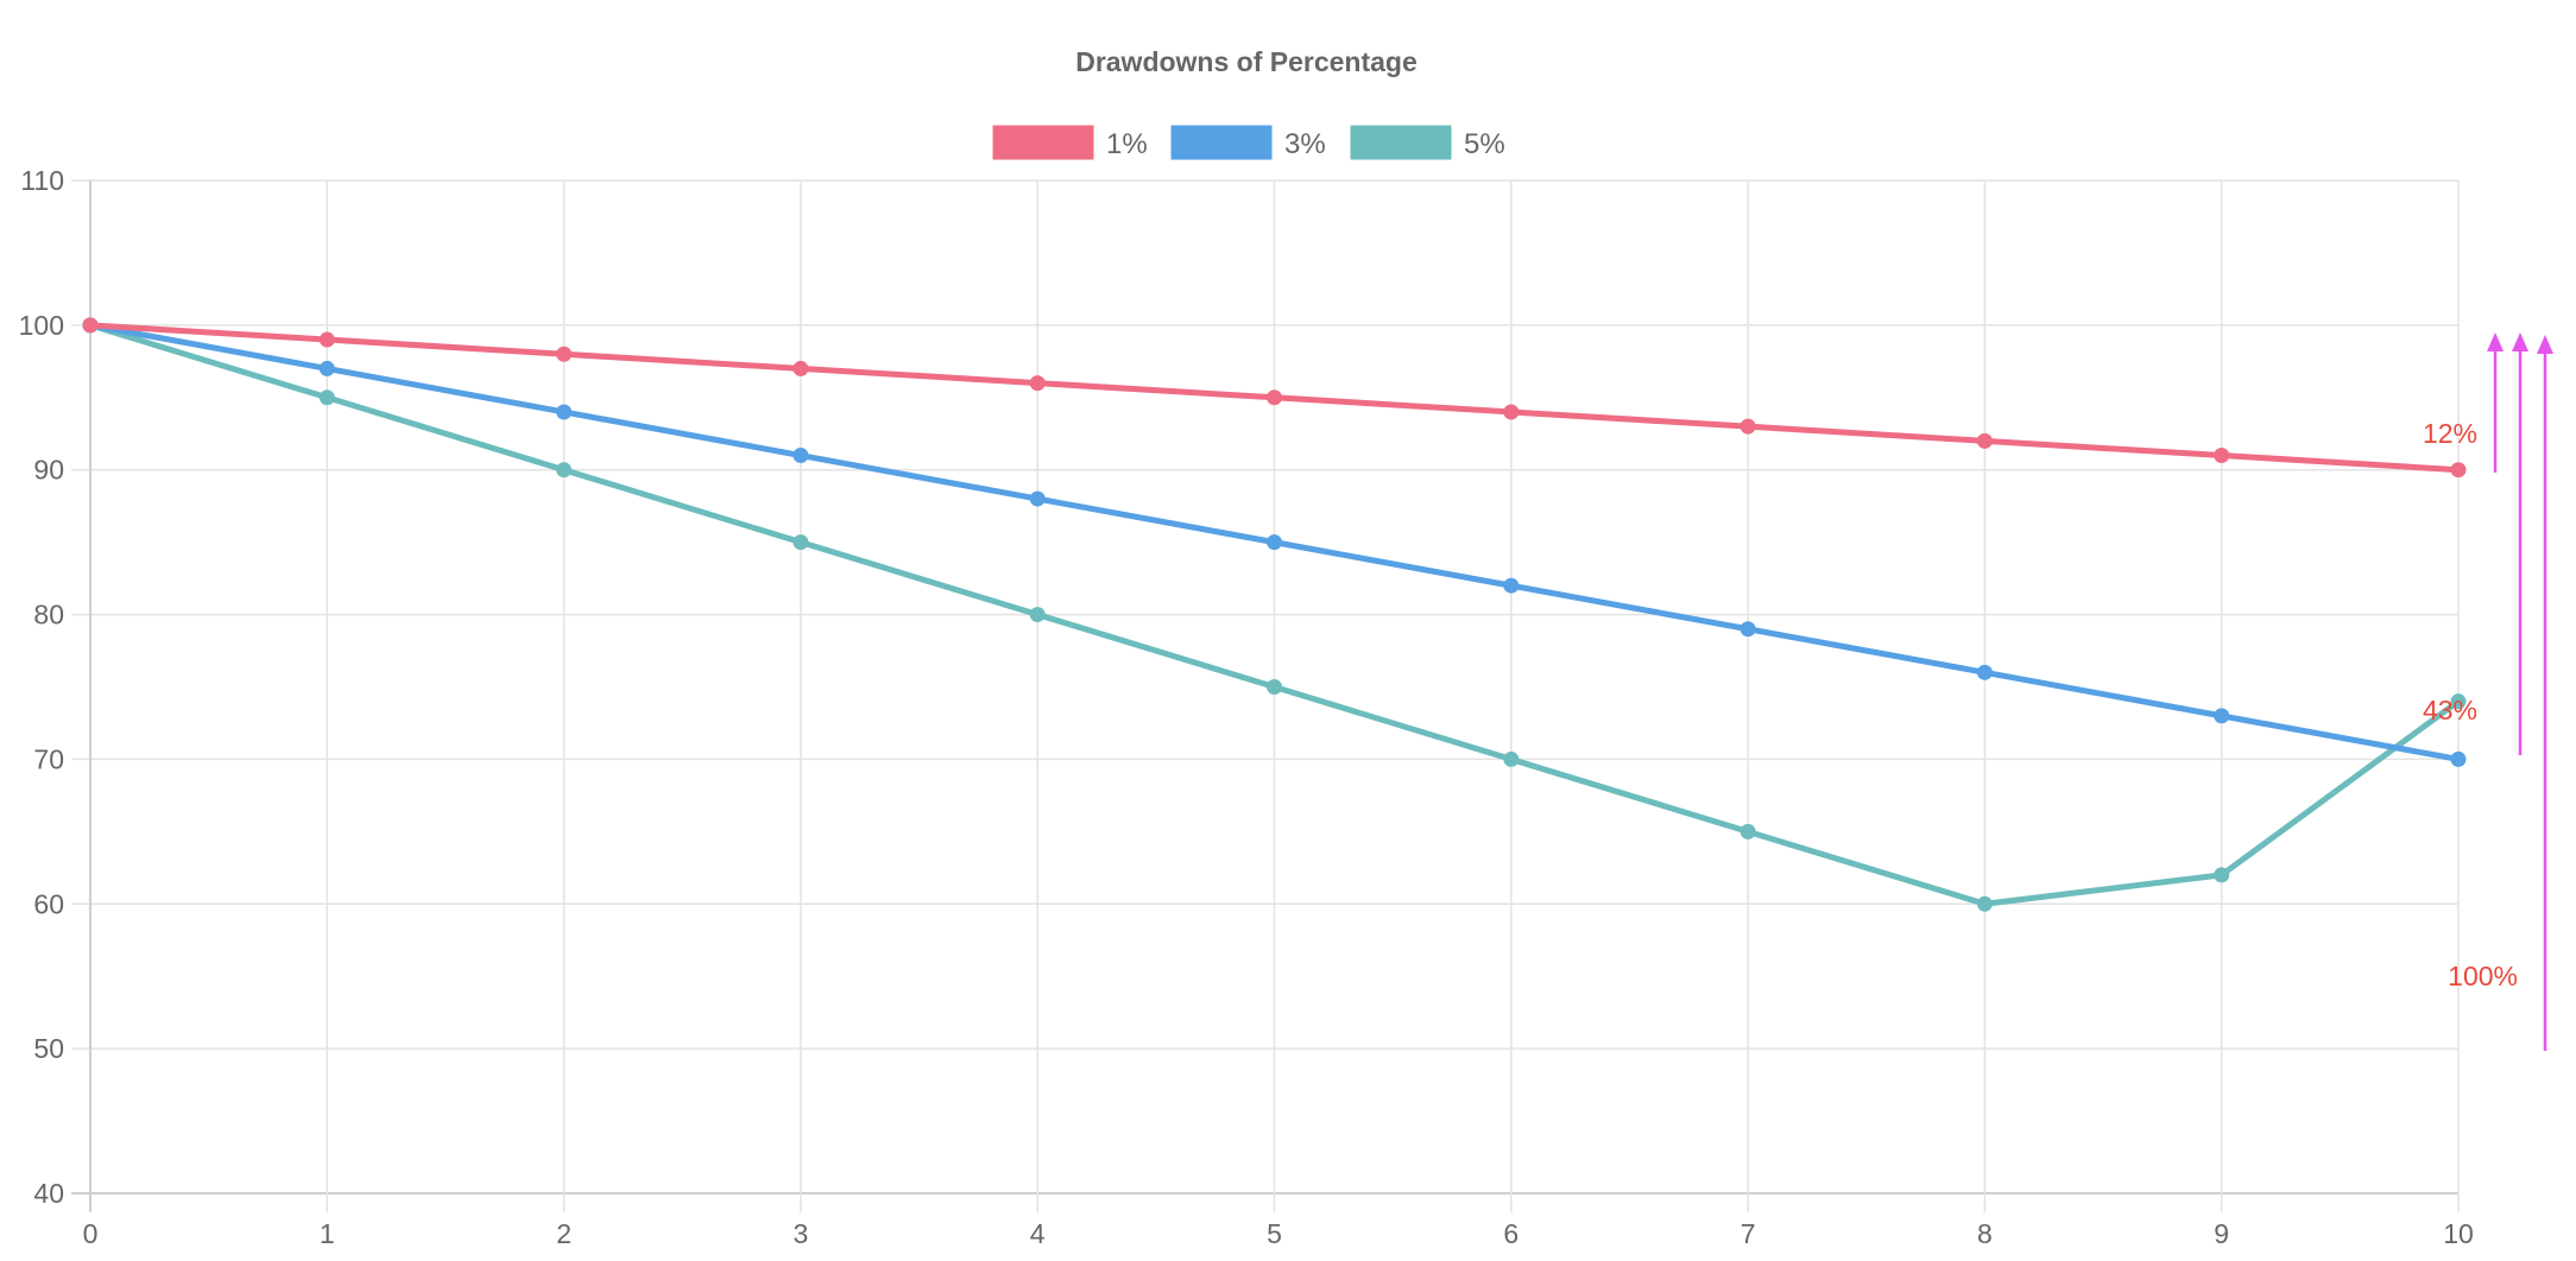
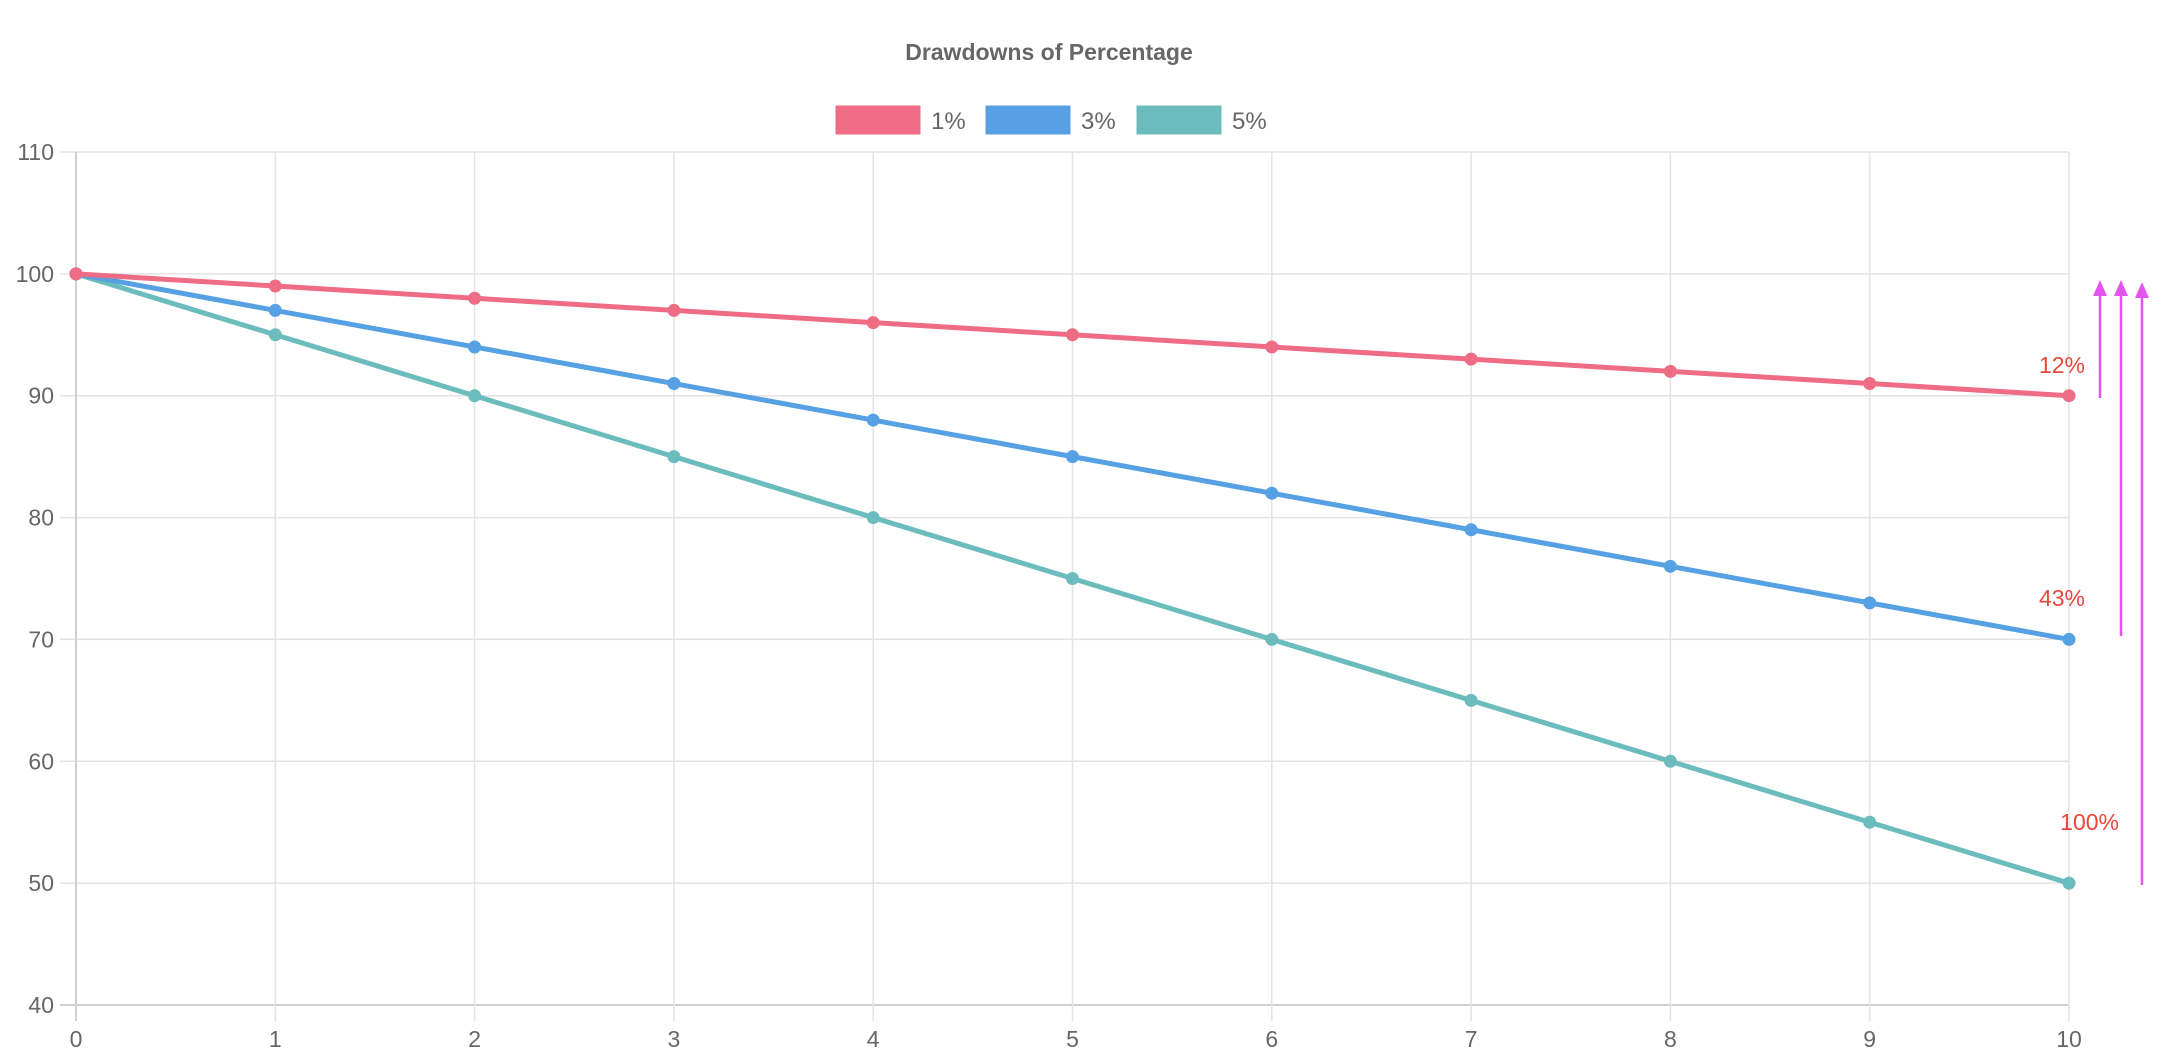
5%/9: 62 -> 55
5%/10: 74 -> 50
